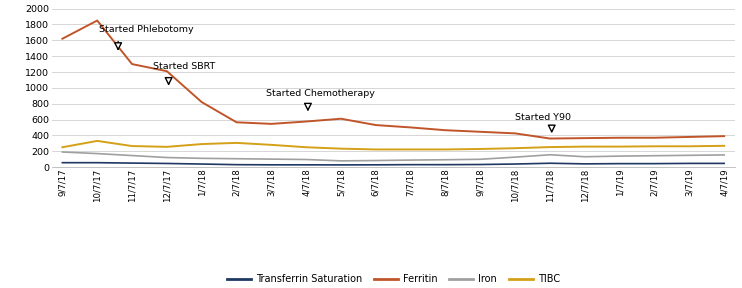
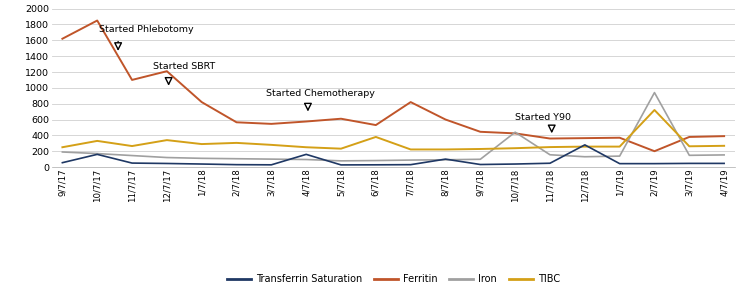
Transferrin Saturation/10/7/17: 60 -> 160
Ferritin/11/7/17: 1300 -> 1100
TIBC/12/7/17: 260 -> 340
Transferrin Saturation/4/7/18: 30 -> 160
TIBC/6/7/18: 220 -> 380
Ferritin/7/7/18: 500 -> 820
Ferritin/8/7/18: 460 -> 600
Transferrin Saturation/8/7/18: 30 -> 100
Iron/10/7/18: 120 -> 440
Transferrin Saturation/12/7/18: 40 -> 280
Ferritin/2/7/19: 370 -> 200
Iron/2/7/19: 140 -> 940
TIBC/2/7/19: 260 -> 720
